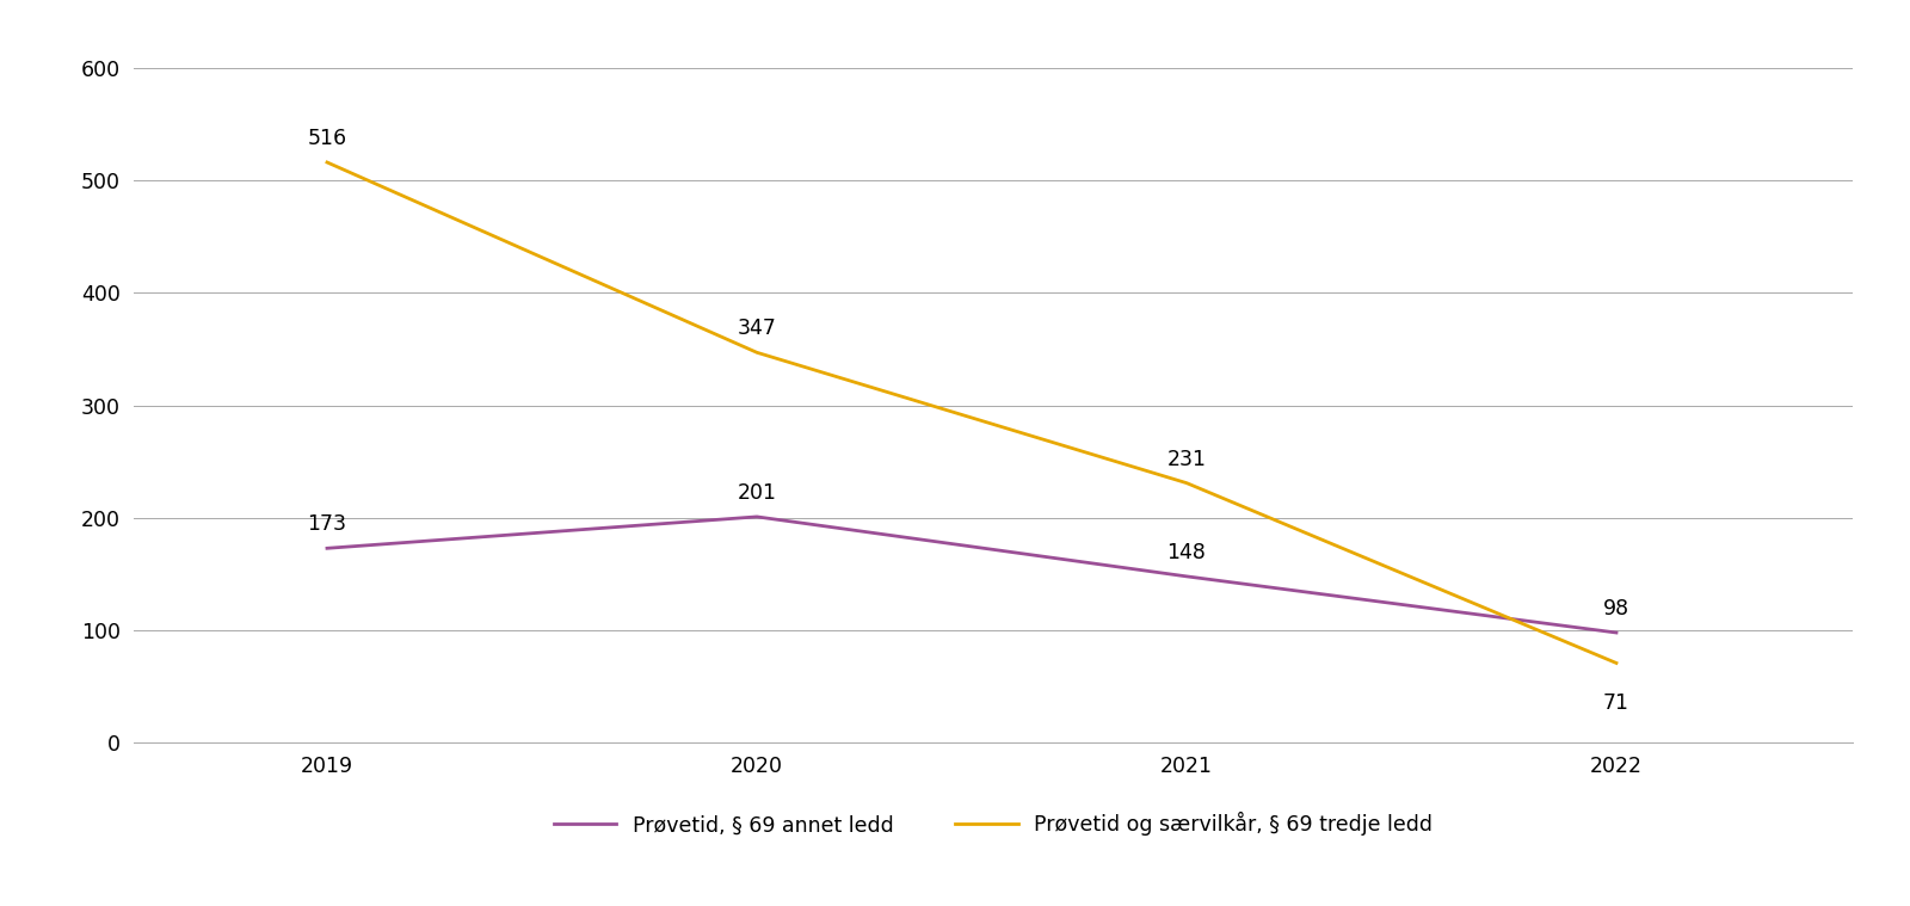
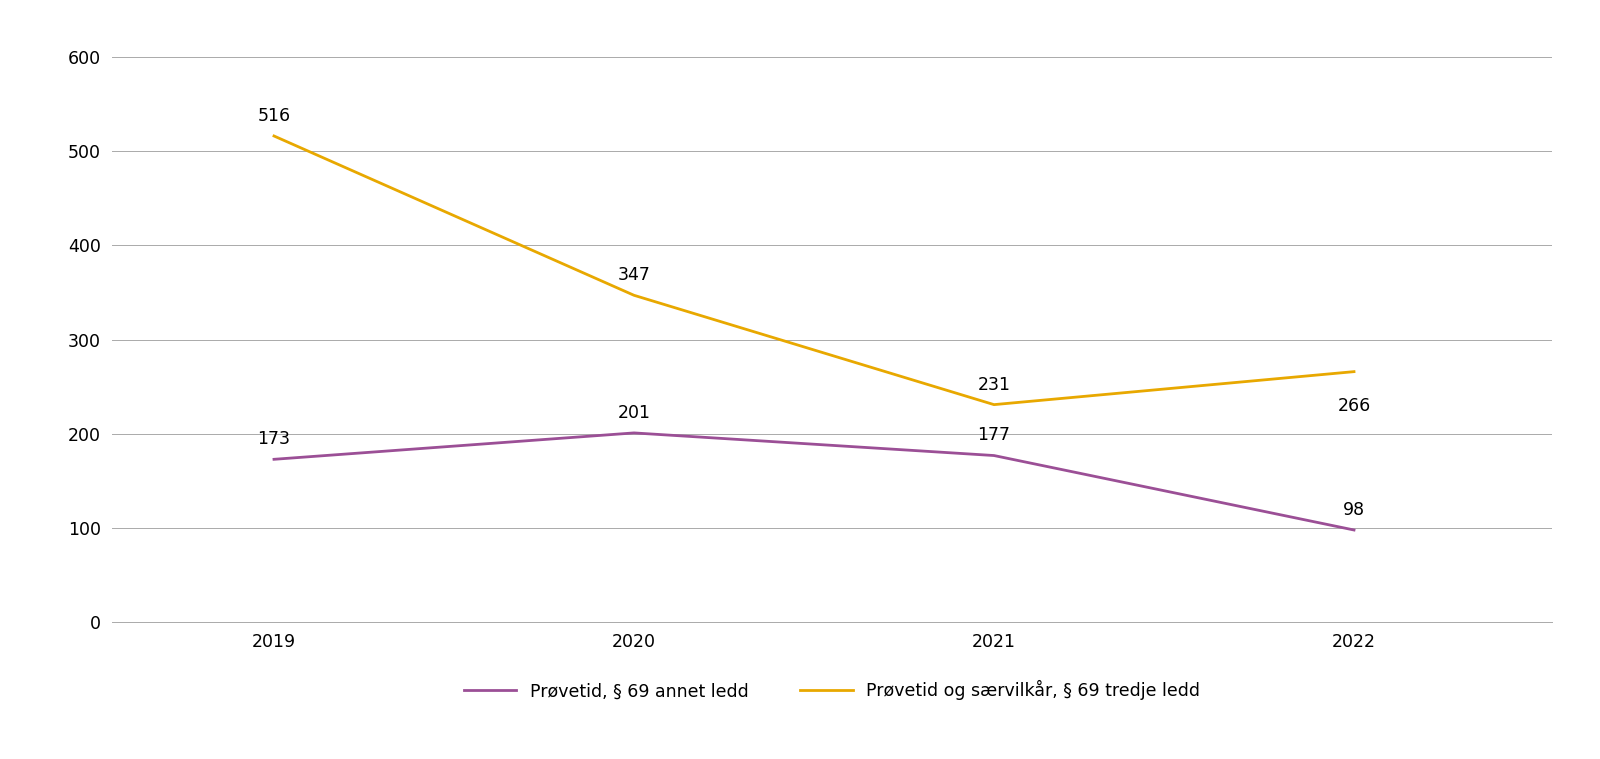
Prøvetid, § 69 annet ledd/2021: 148 -> 177
Prøvetid og særvilkår, § 69 tredje ledd/2022: 71 -> 266
